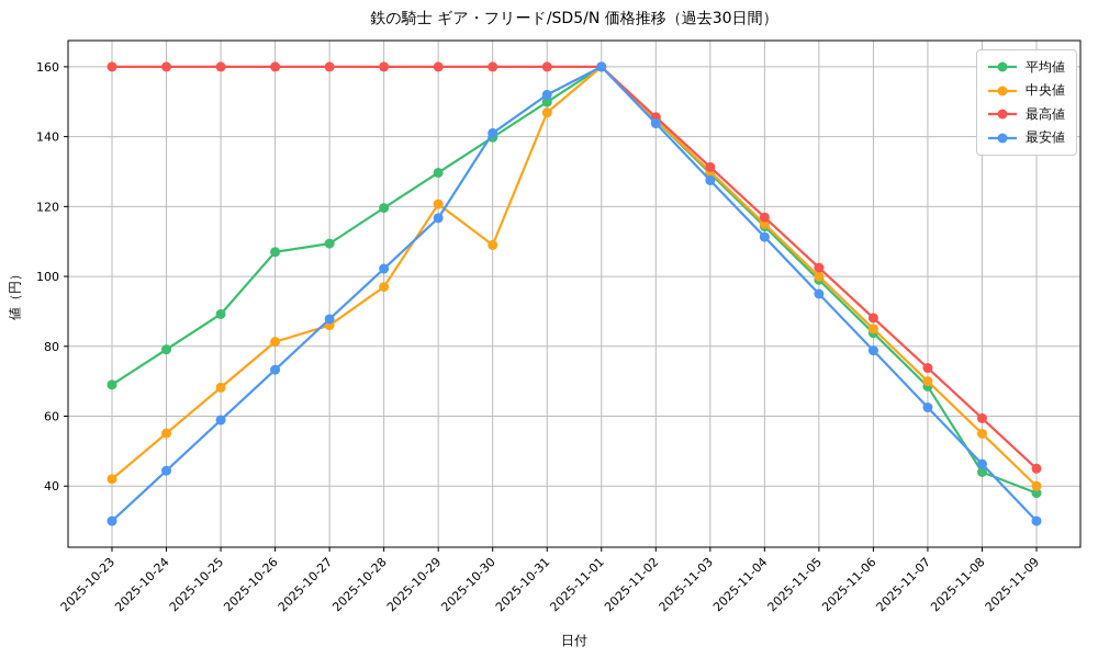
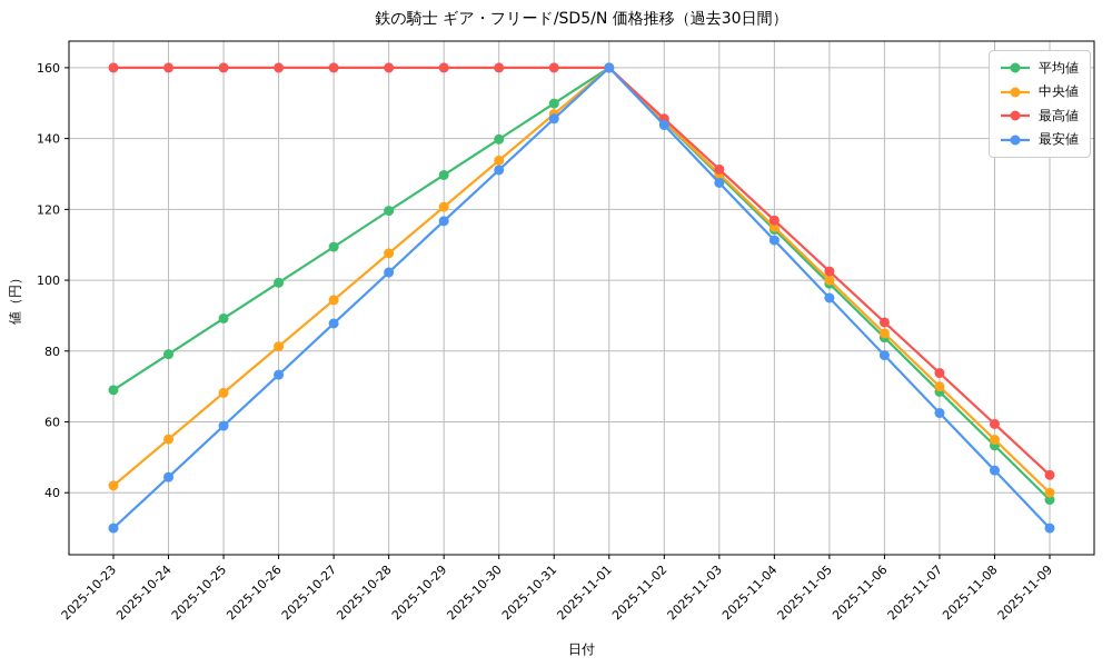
平均値/2025-10-26: 107 -> 99
中央値/2025-10-27: 86 -> 94
中央値/2025-10-28: 97 -> 108
中央値/2025-10-30: 109 -> 134
最安値/2025-10-30: 141 -> 131
最安値/2025-10-31: 152 -> 146
平均値/2025-11-08: 44 -> 53
